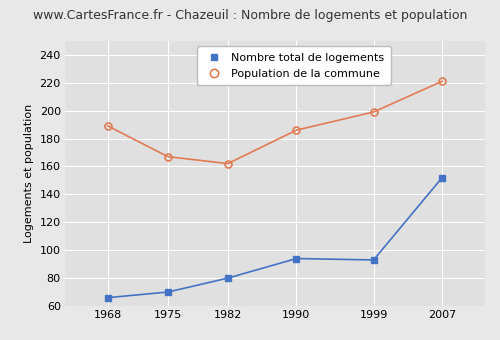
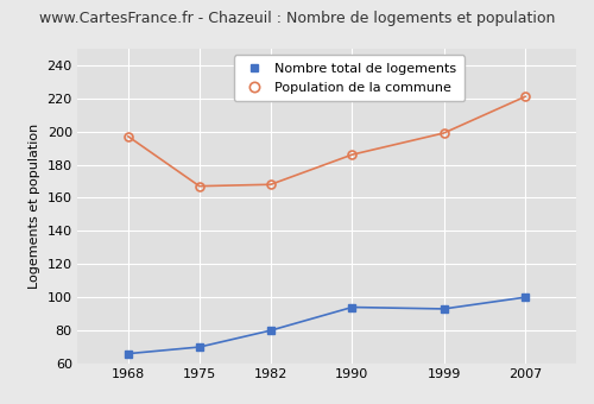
Population de la commune/1968: 189 -> 197
Population de la commune/1982: 162 -> 168
Nombre total de logements/2007: 152 -> 100
